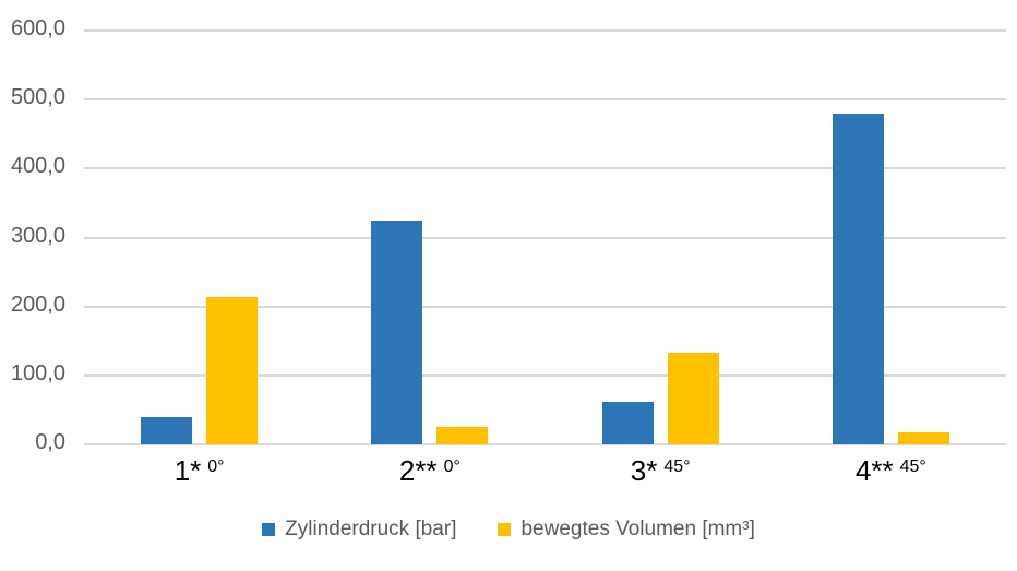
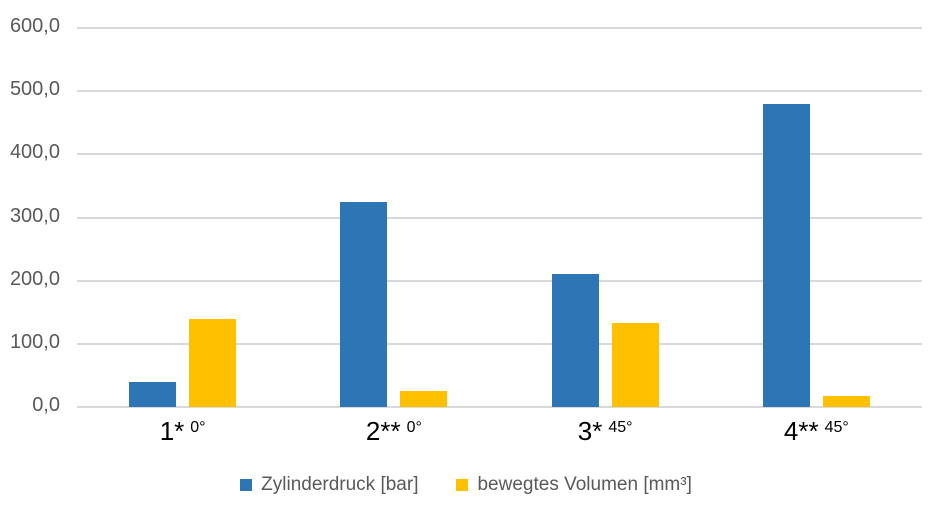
bewegtes Volumen [mm³]/1* 0°: 210 -> 140
Zylinderdruck [bar]/3* 45°: 60 -> 210
